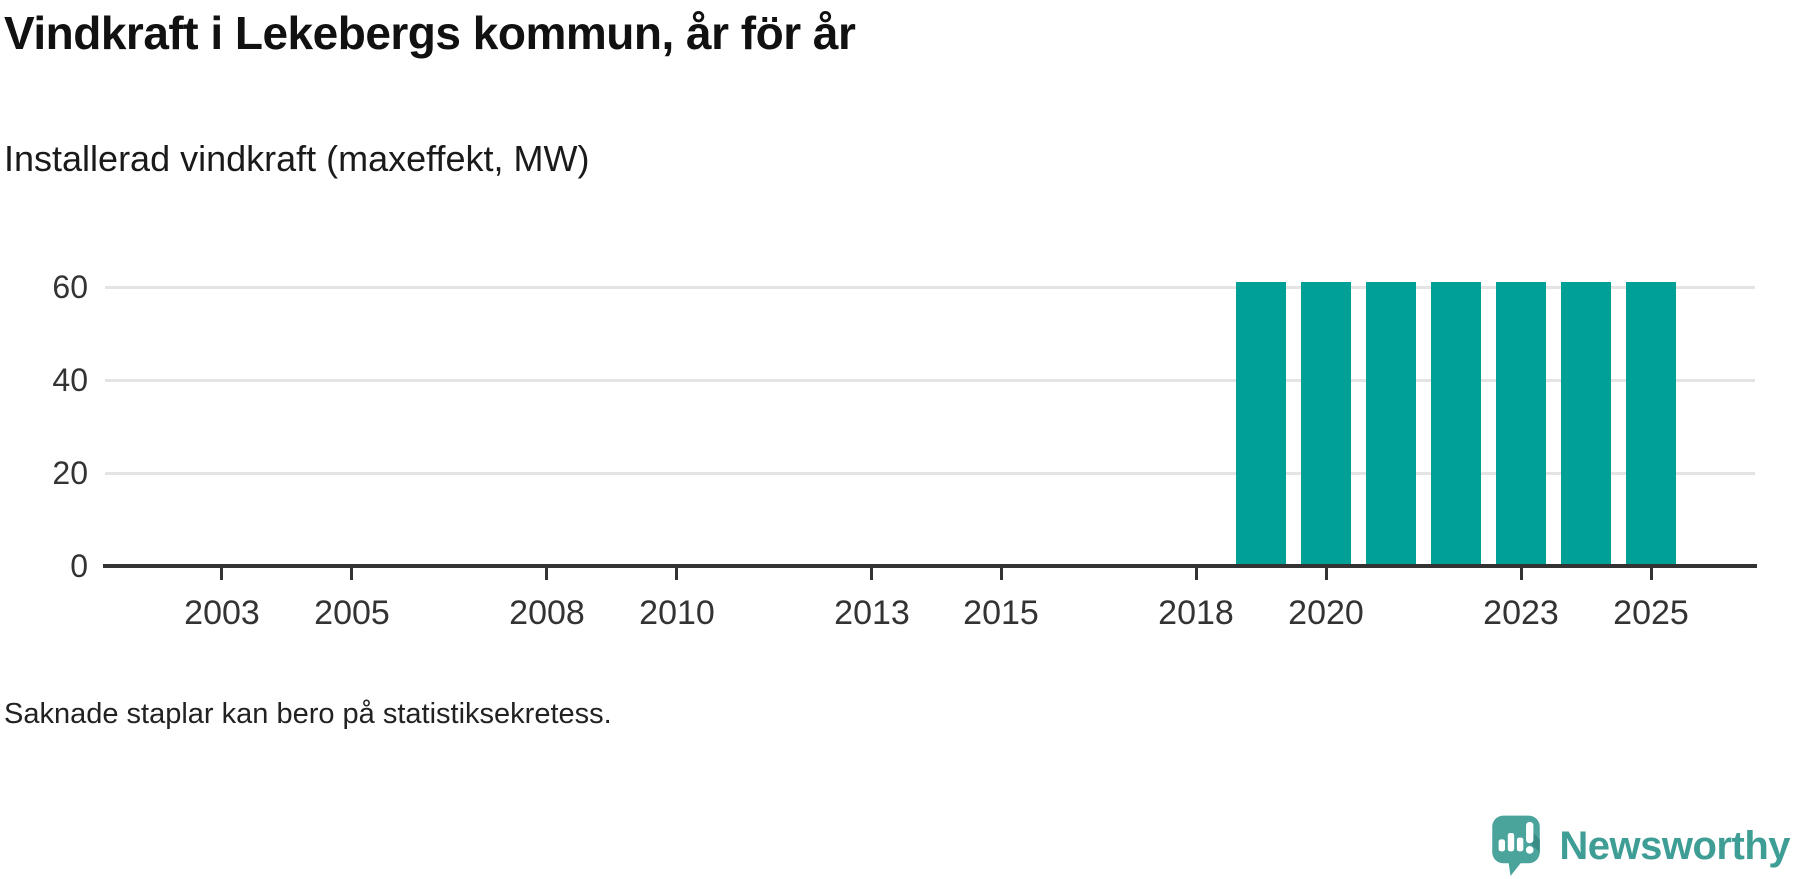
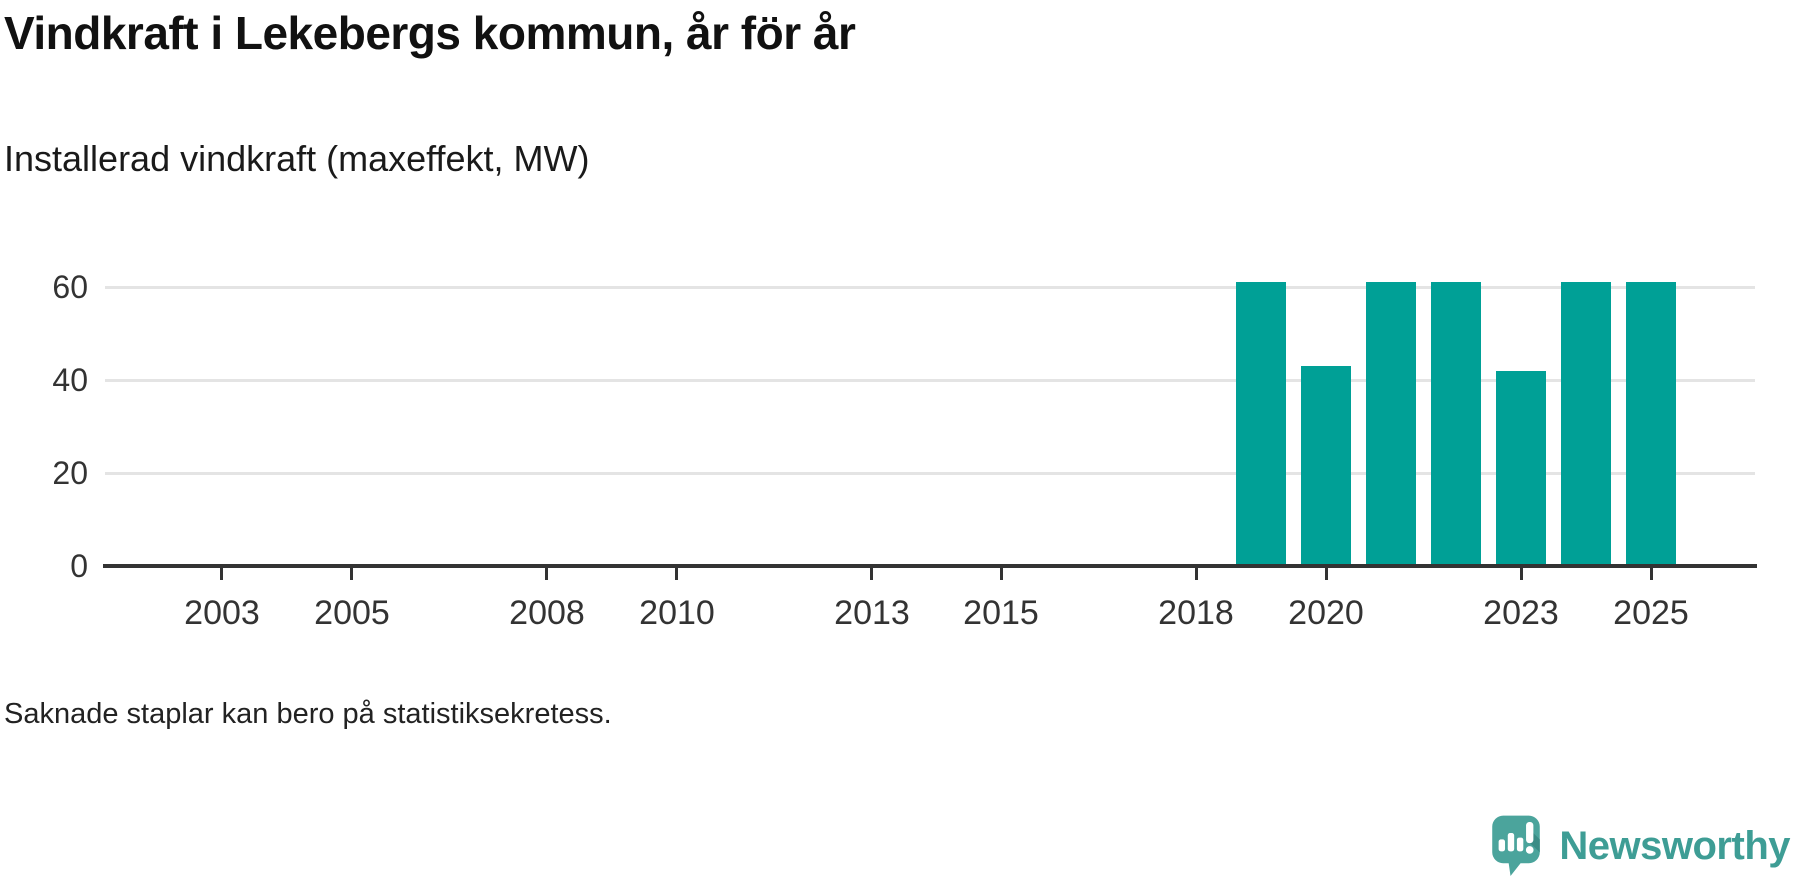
2020: 61 -> 43
2023: 61 -> 42
